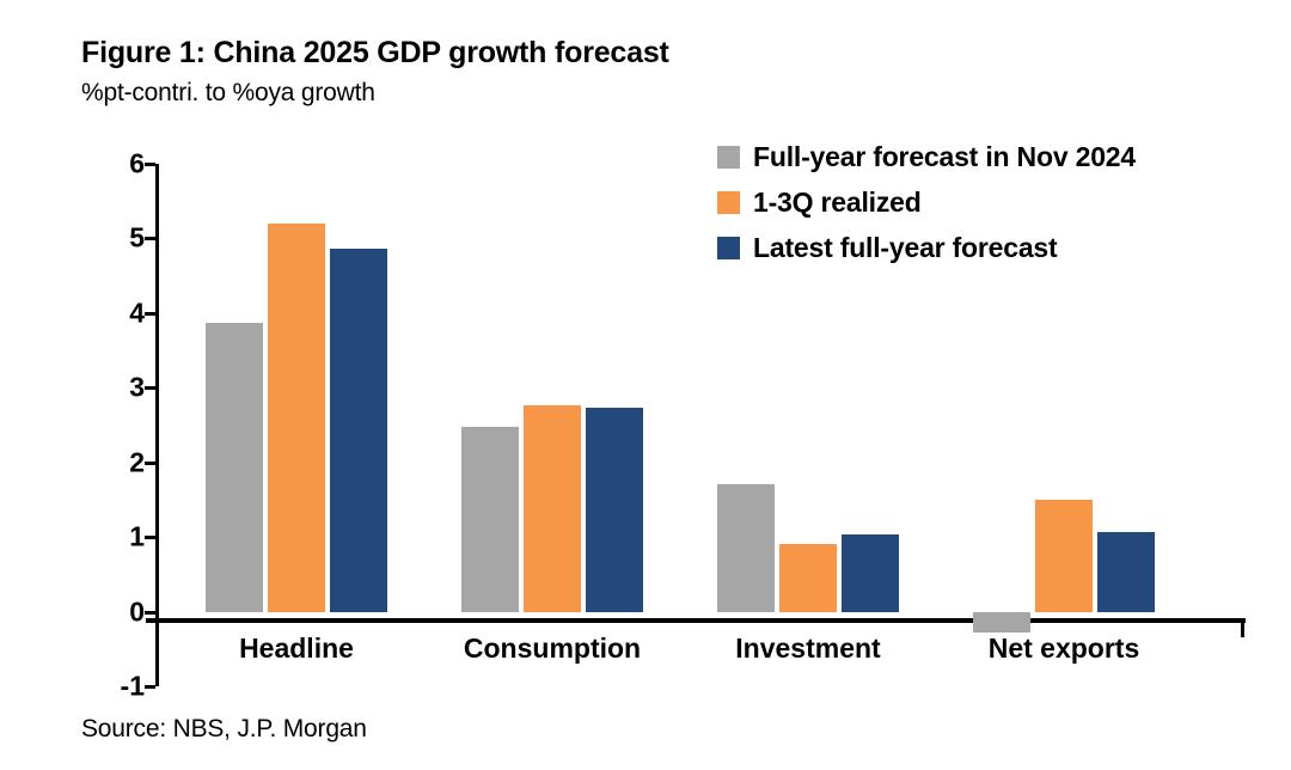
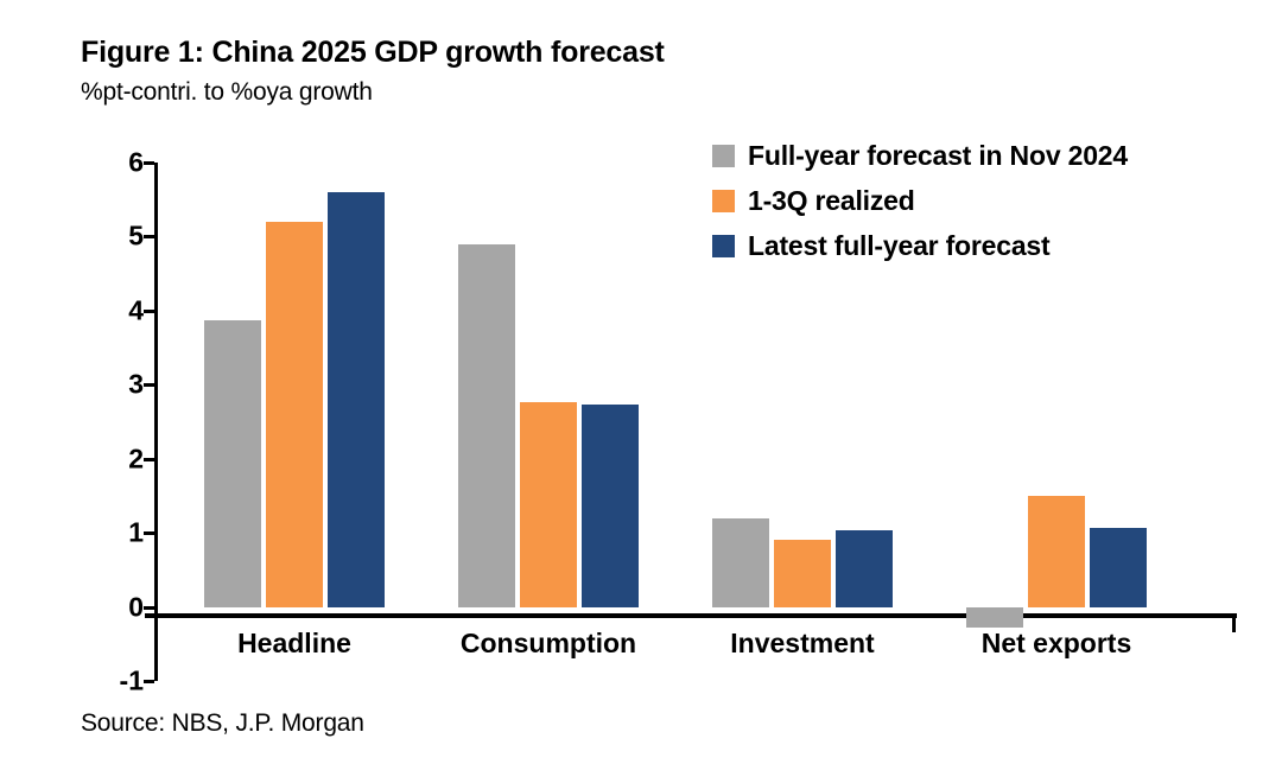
Latest full-year forecast/Headline: 4.9 -> 5.6
Full-year forecast in Nov 2024/Consumption: 2.5 -> 4.9
Full-year forecast in Nov 2024/Investment: 1.7 -> 1.2
